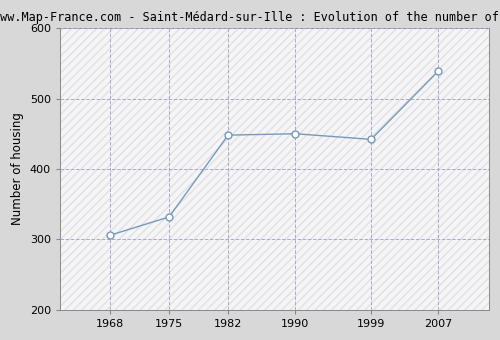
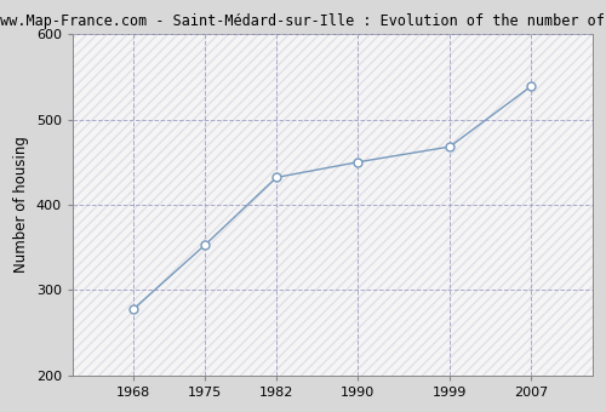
1968: 306 -> 278
1975: 332 -> 353
1982: 448 -> 432
1999: 442 -> 468
